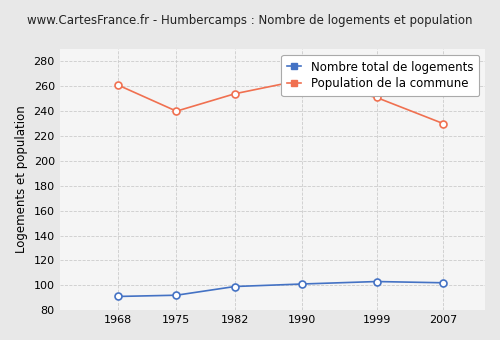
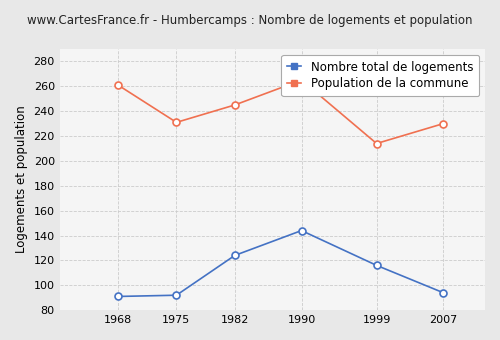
Population de la commune/1975: 240 -> 231
Nombre total de logements/1982: 99 -> 124
Population de la commune/1982: 254 -> 245
Nombre total de logements/1990: 101 -> 144
Nombre total de logements/1999: 103 -> 116
Population de la commune/1999: 251 -> 214
Nombre total de logements/2007: 102 -> 94
